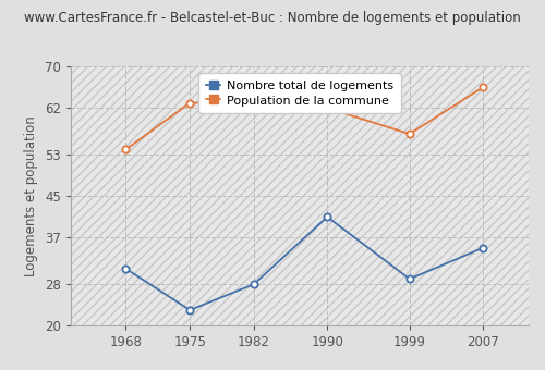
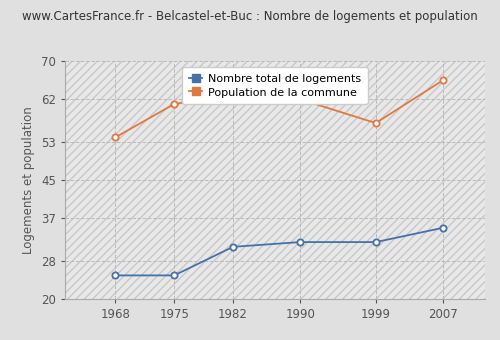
Nombre total de logements/1968: 31 -> 25
Nombre total de logements/1975: 23 -> 25
Population de la commune/1975: 63 -> 61
Nombre total de logements/1982: 28 -> 31
Nombre total de logements/1990: 41 -> 32
Nombre total de logements/1999: 29 -> 32
